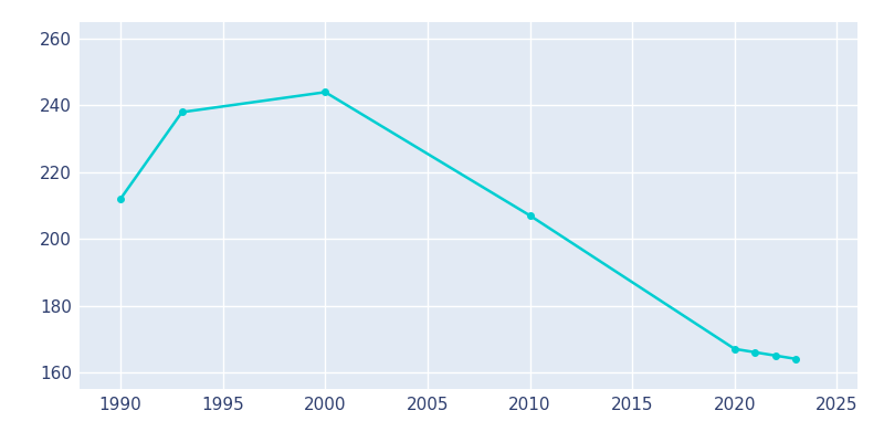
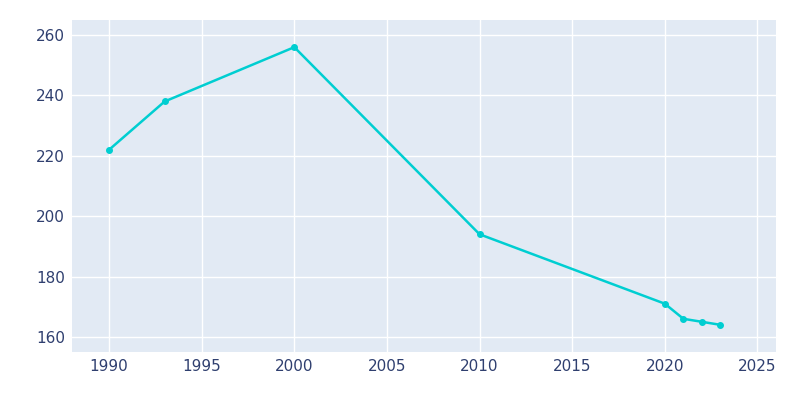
1990: 212 -> 222
2000: 244 -> 256
2010: 207 -> 194
2020: 167 -> 171
